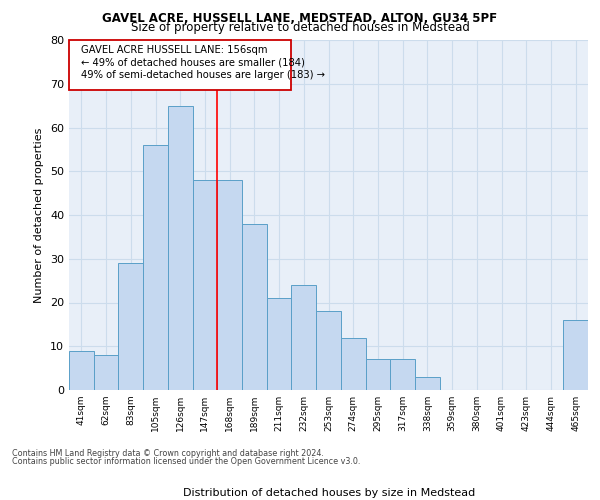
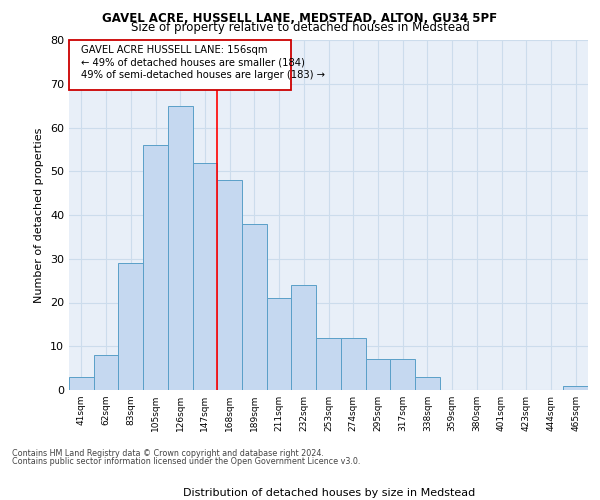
41sqm: 9 -> 3
147sqm: 48 -> 52
253sqm: 18 -> 12
465sqm: 16 -> 1
